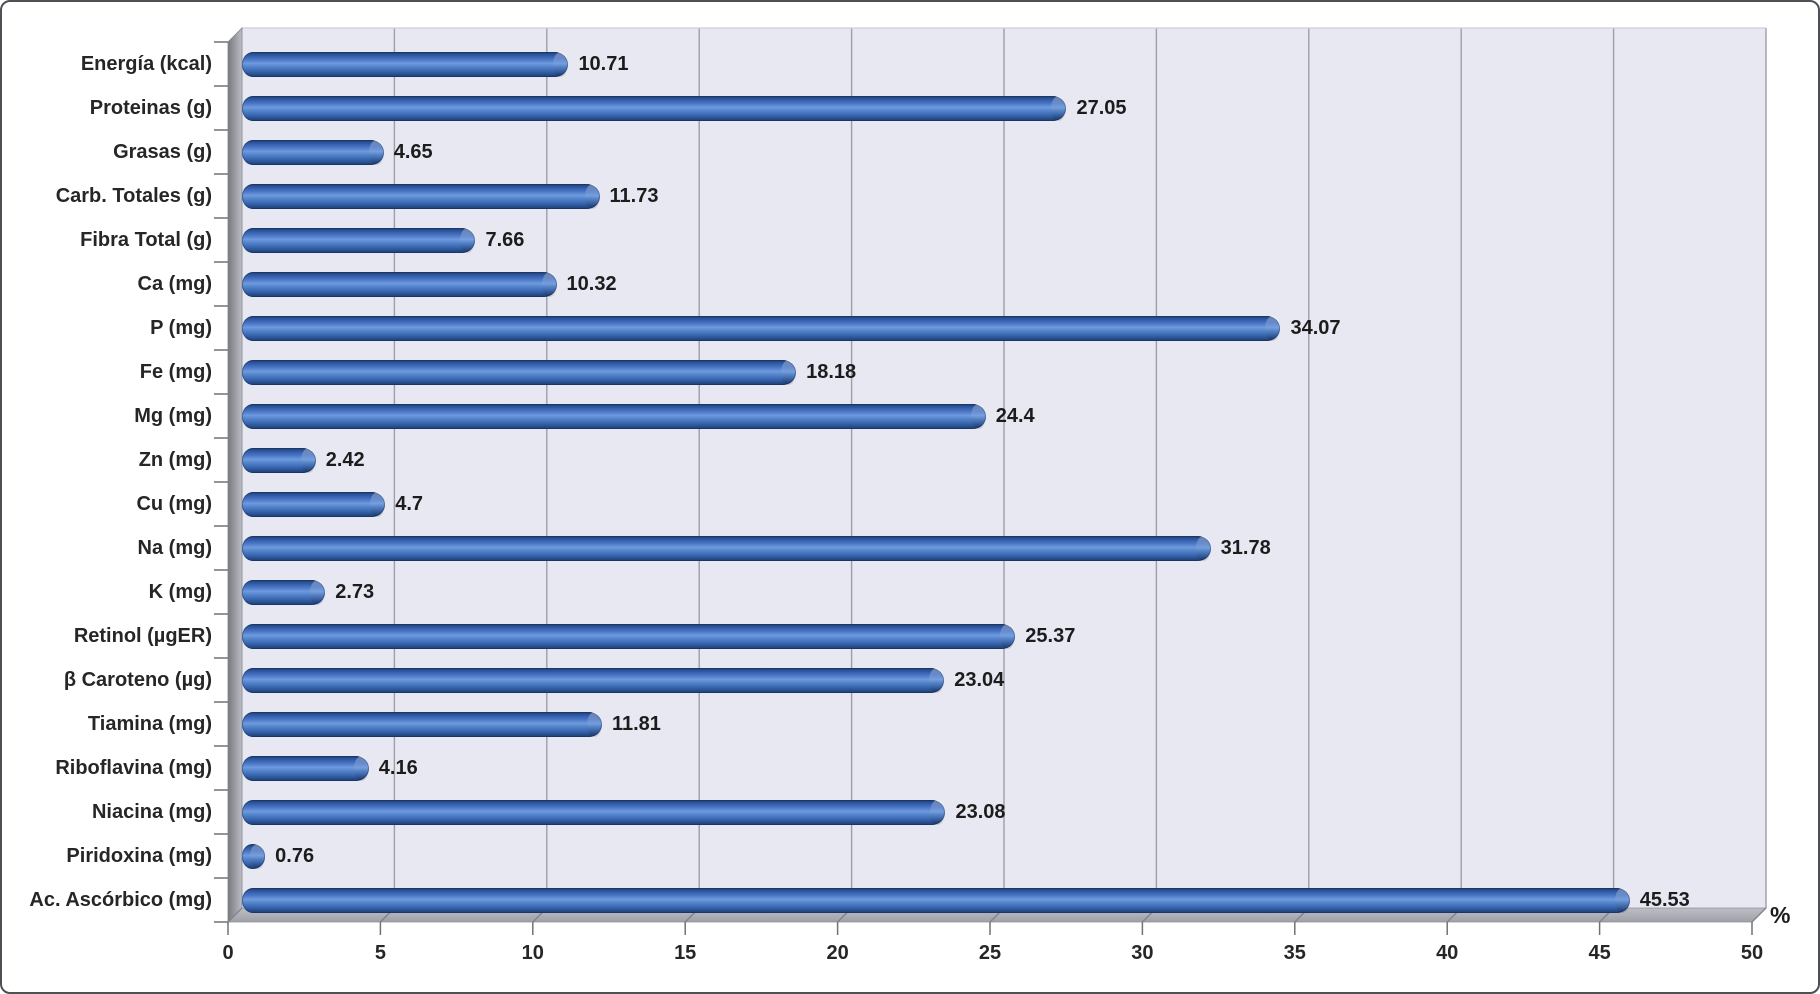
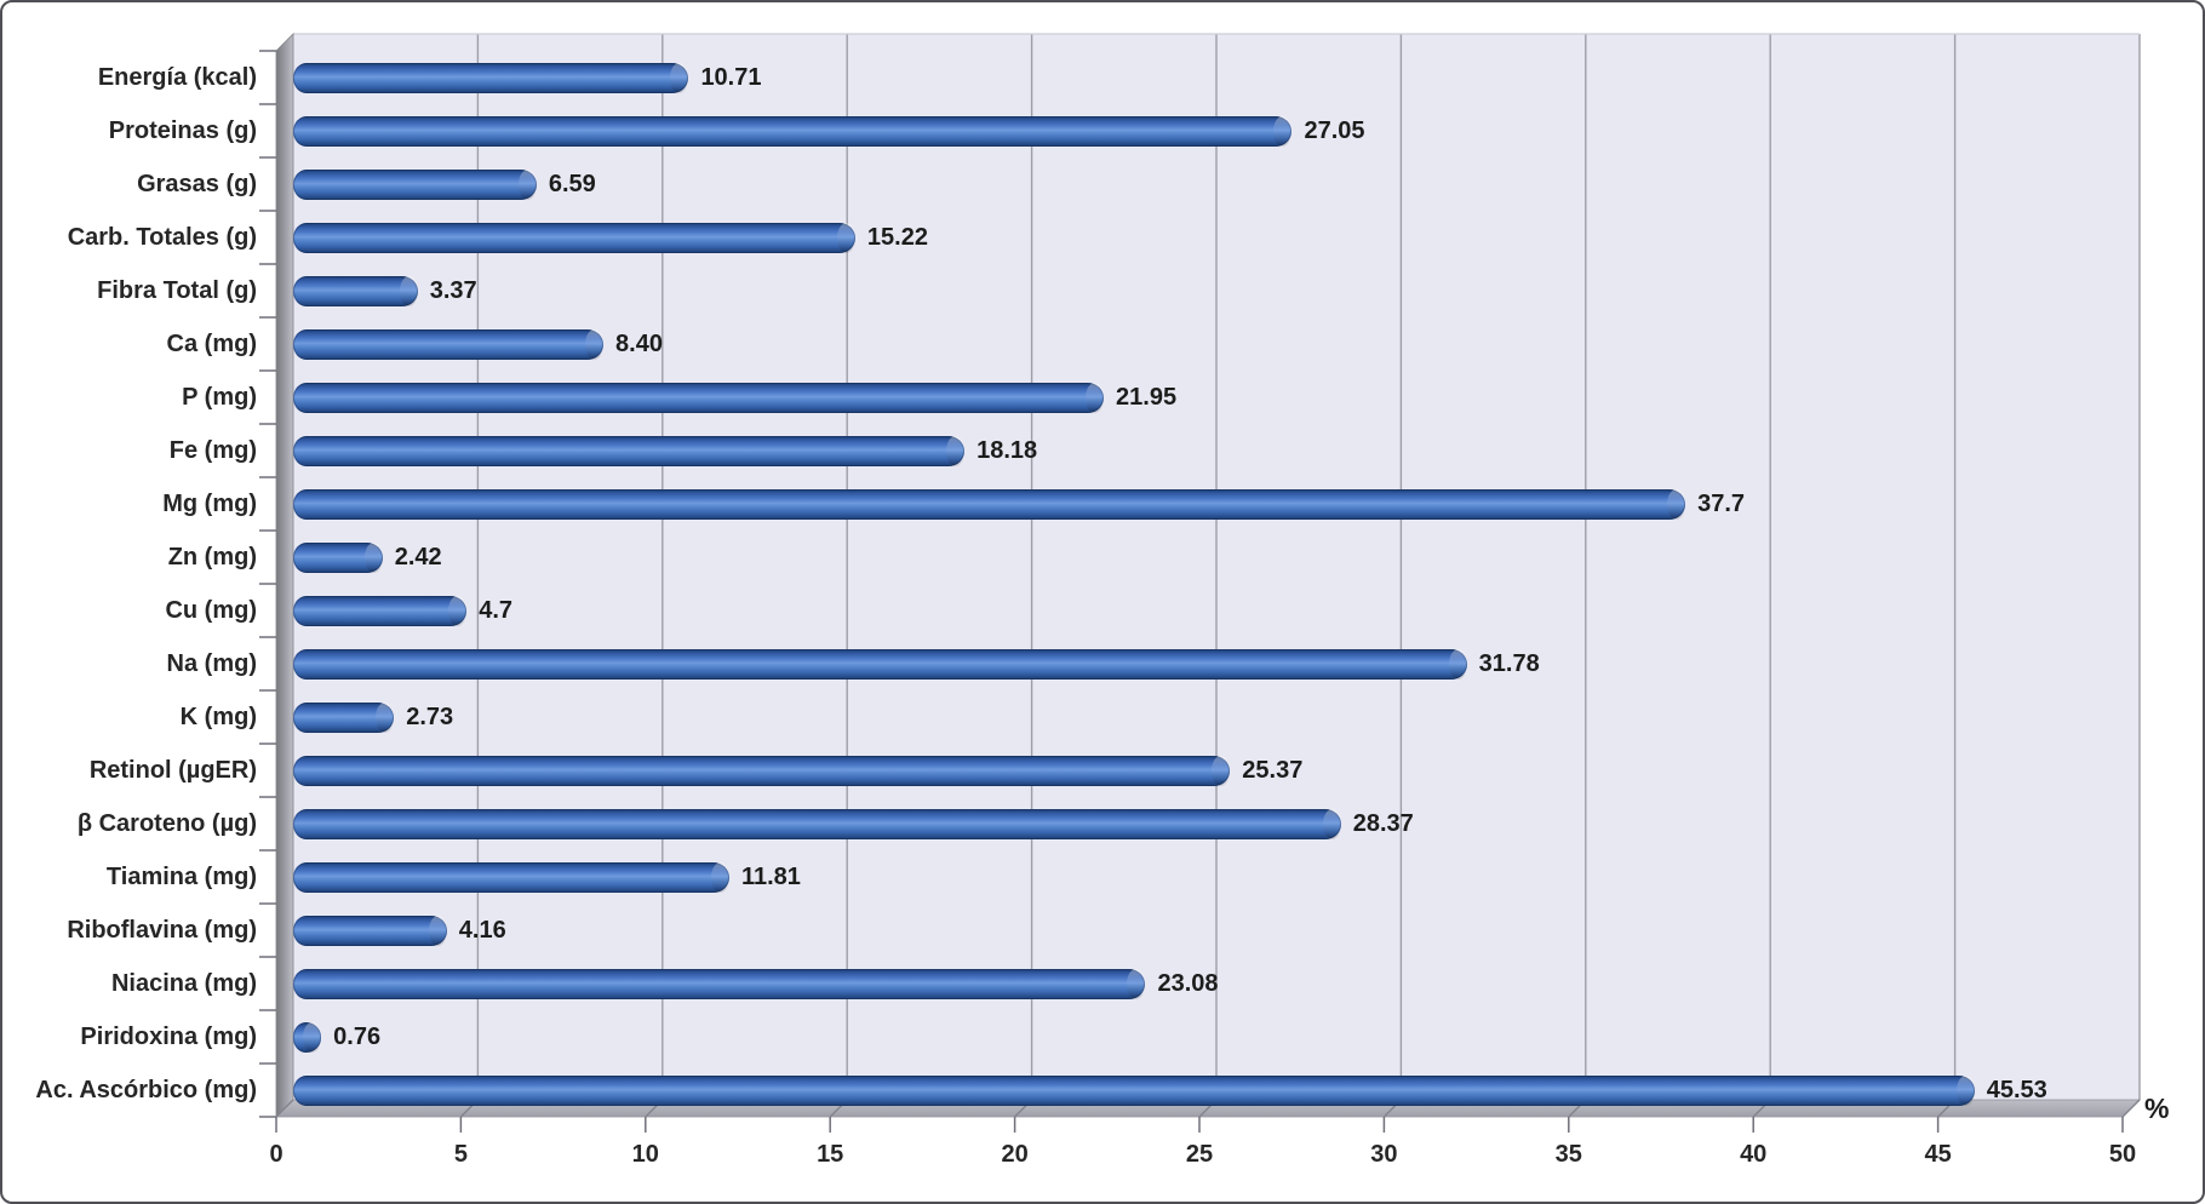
Grasas (g): 4.65 -> 6.59
Carb. Totales (g): 11.73 -> 15.22
Fibra Total (g): 7.66 -> 3.37
Ca (mg): 10.32 -> 8.40
P (mg): 34.07 -> 21.95
Mg (mg): 24.4 -> 37.7
β Caroteno (µg): 23.04 -> 28.37
